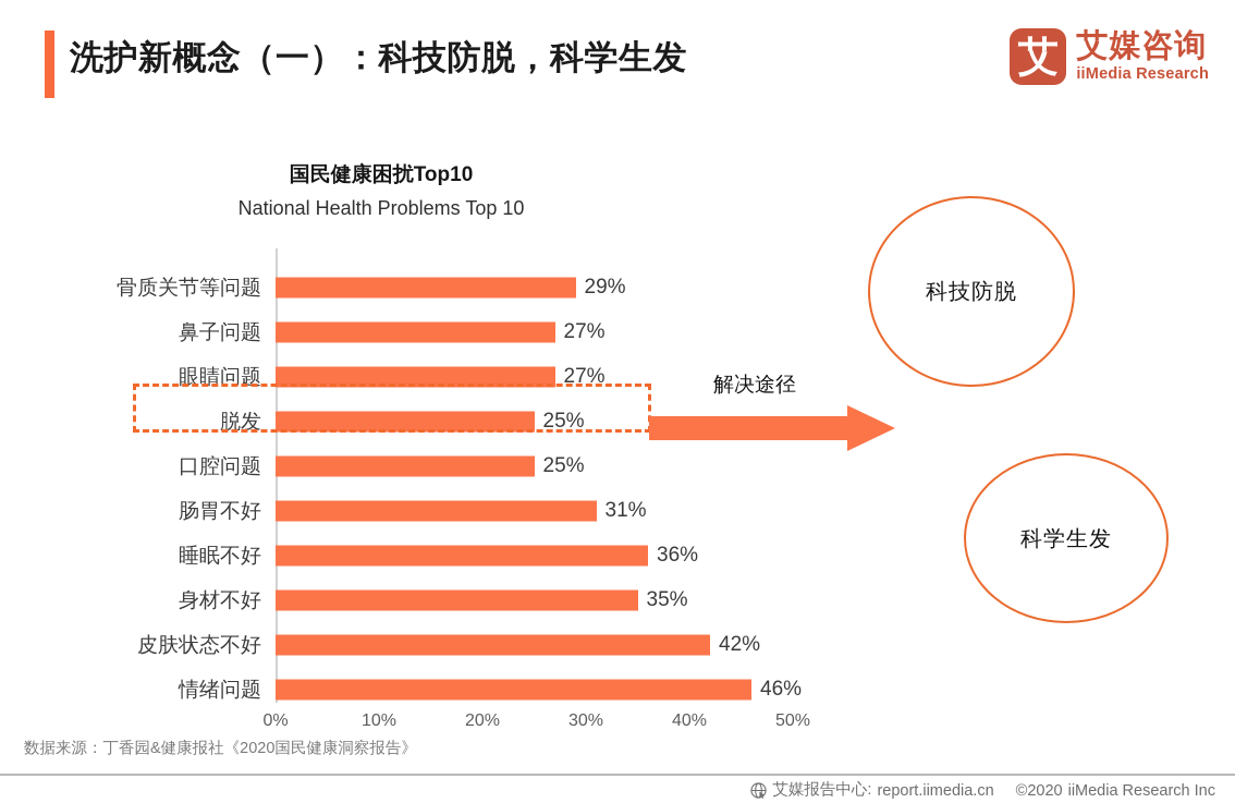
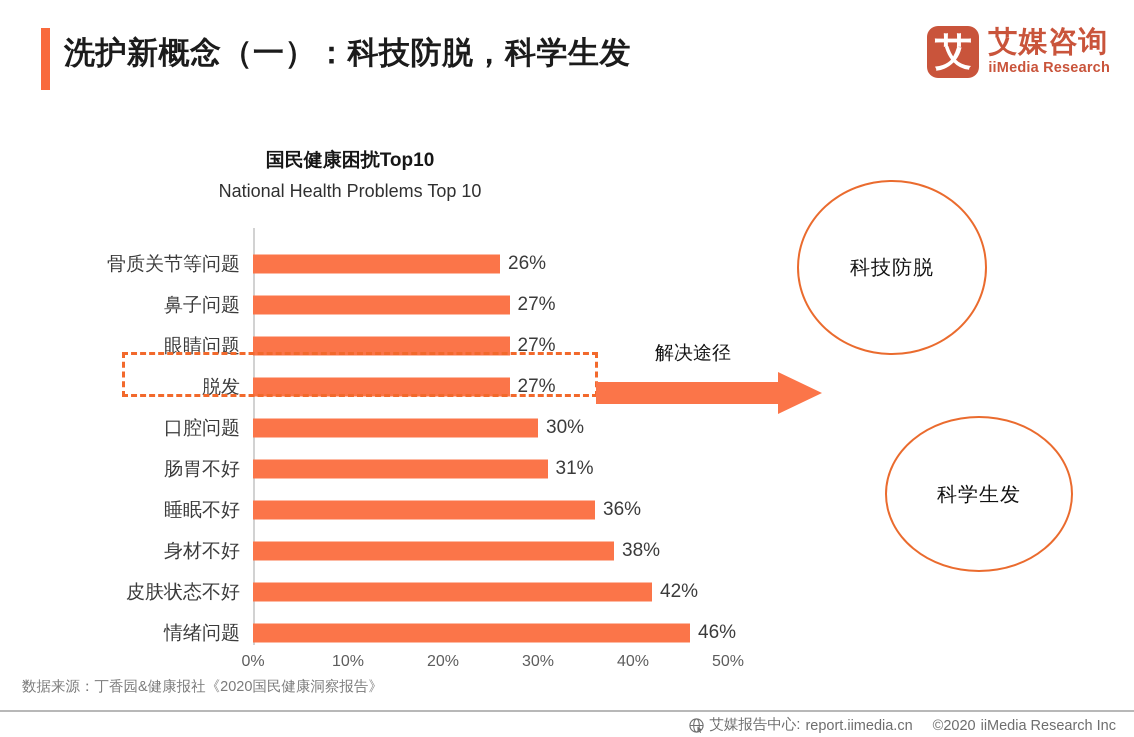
骨质关节等问题: 29% -> 26%
脱发: 25% -> 27%
口腔问题: 25% -> 30%
身材不好: 35% -> 38%
